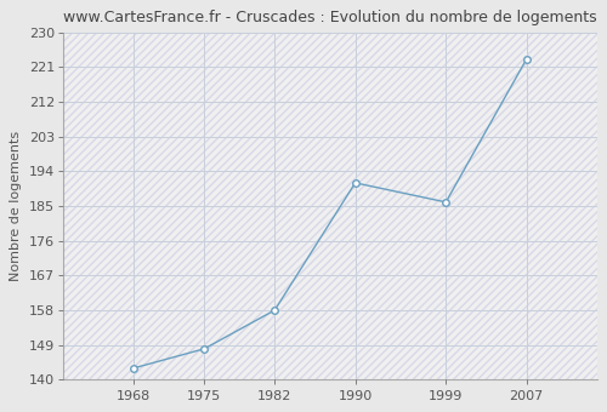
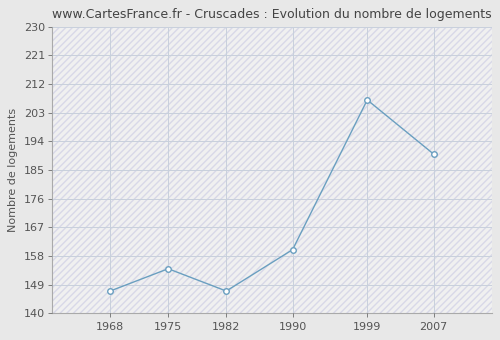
1968: 143 -> 147
1975: 148 -> 154
1982: 158 -> 147
1990: 191 -> 160
1999: 186 -> 207
2007: 223 -> 190
